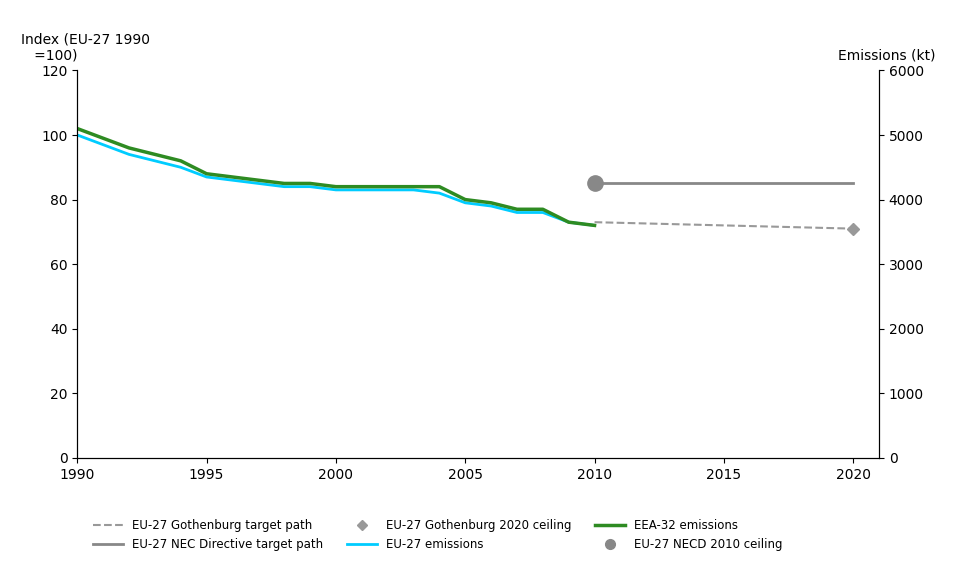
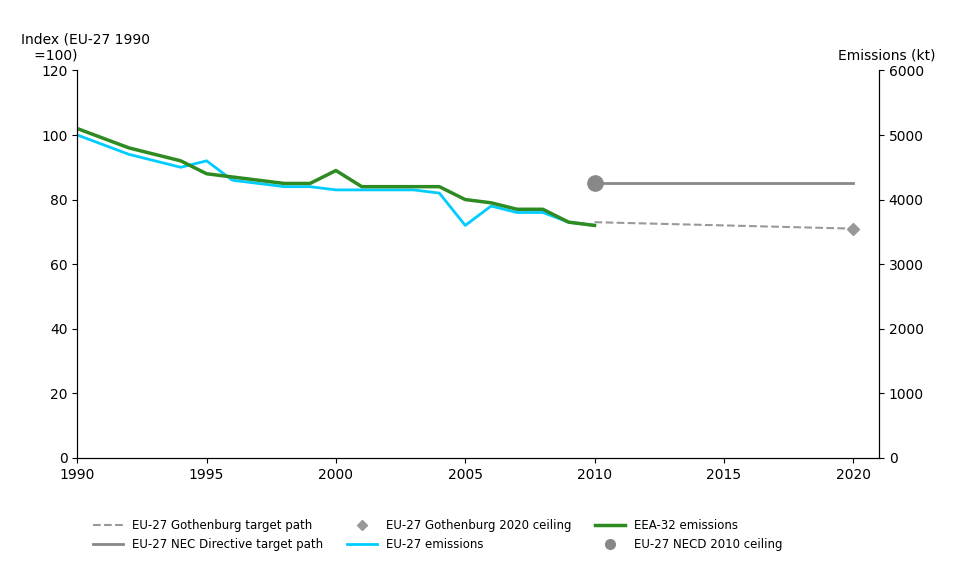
EU-27 emissions/1995: 87 -> 92
EEA-32 emissions/2000: 84 -> 89
EU-27 emissions/2005: 79 -> 72
